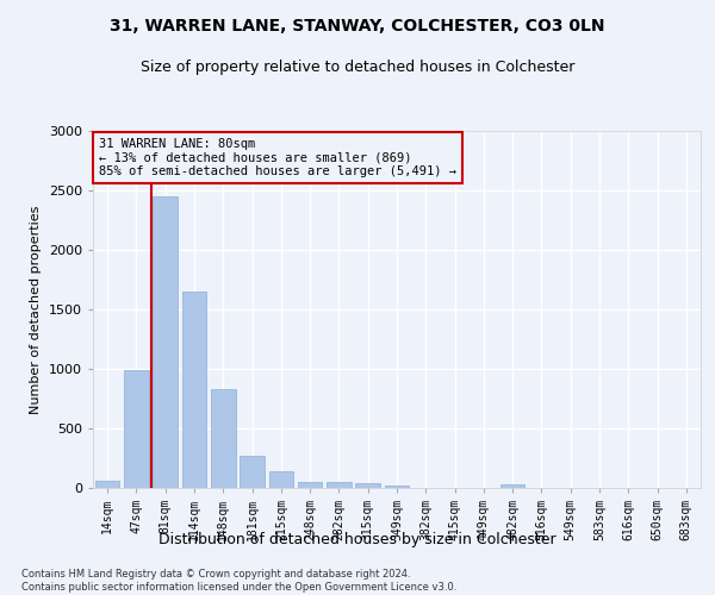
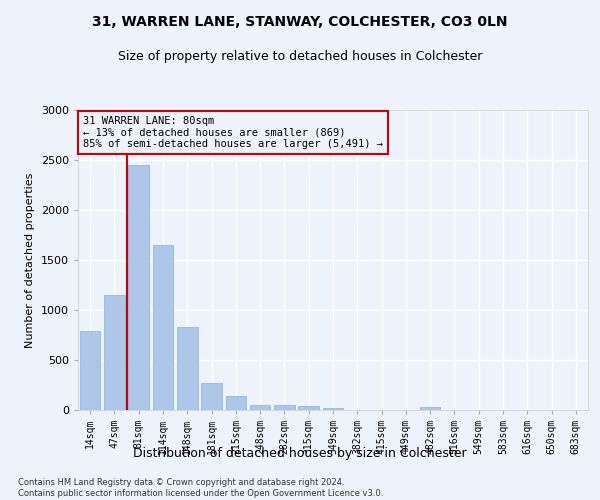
14sqm: 60 -> 790
47sqm: 990 -> 1150
